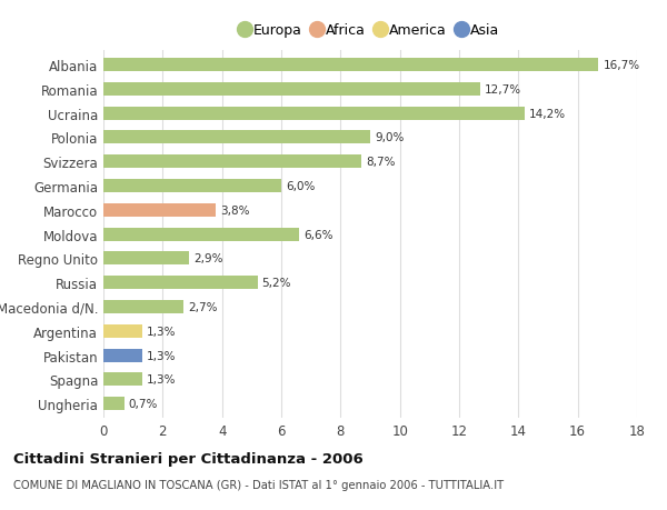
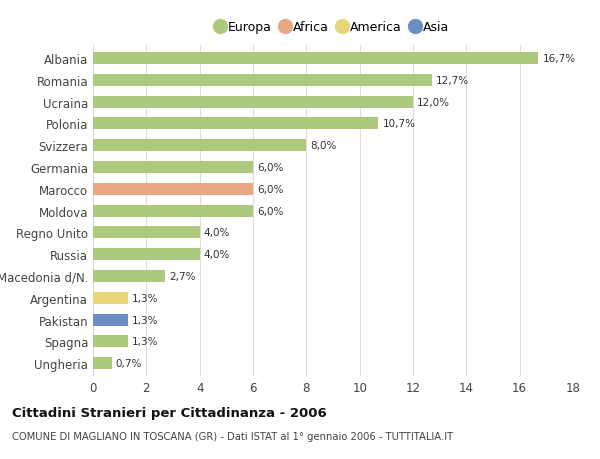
Ucraina: 14,2% -> 12,0%
Polonia: 9,0% -> 10,7%
Svizzera: 8,7% -> 8,0%
Marocco: 3,8% -> 6,0%
Moldova: 6,6% -> 6,0%
Regno Unito: 2,9% -> 4,0%
Russia: 5,2% -> 4,0%
